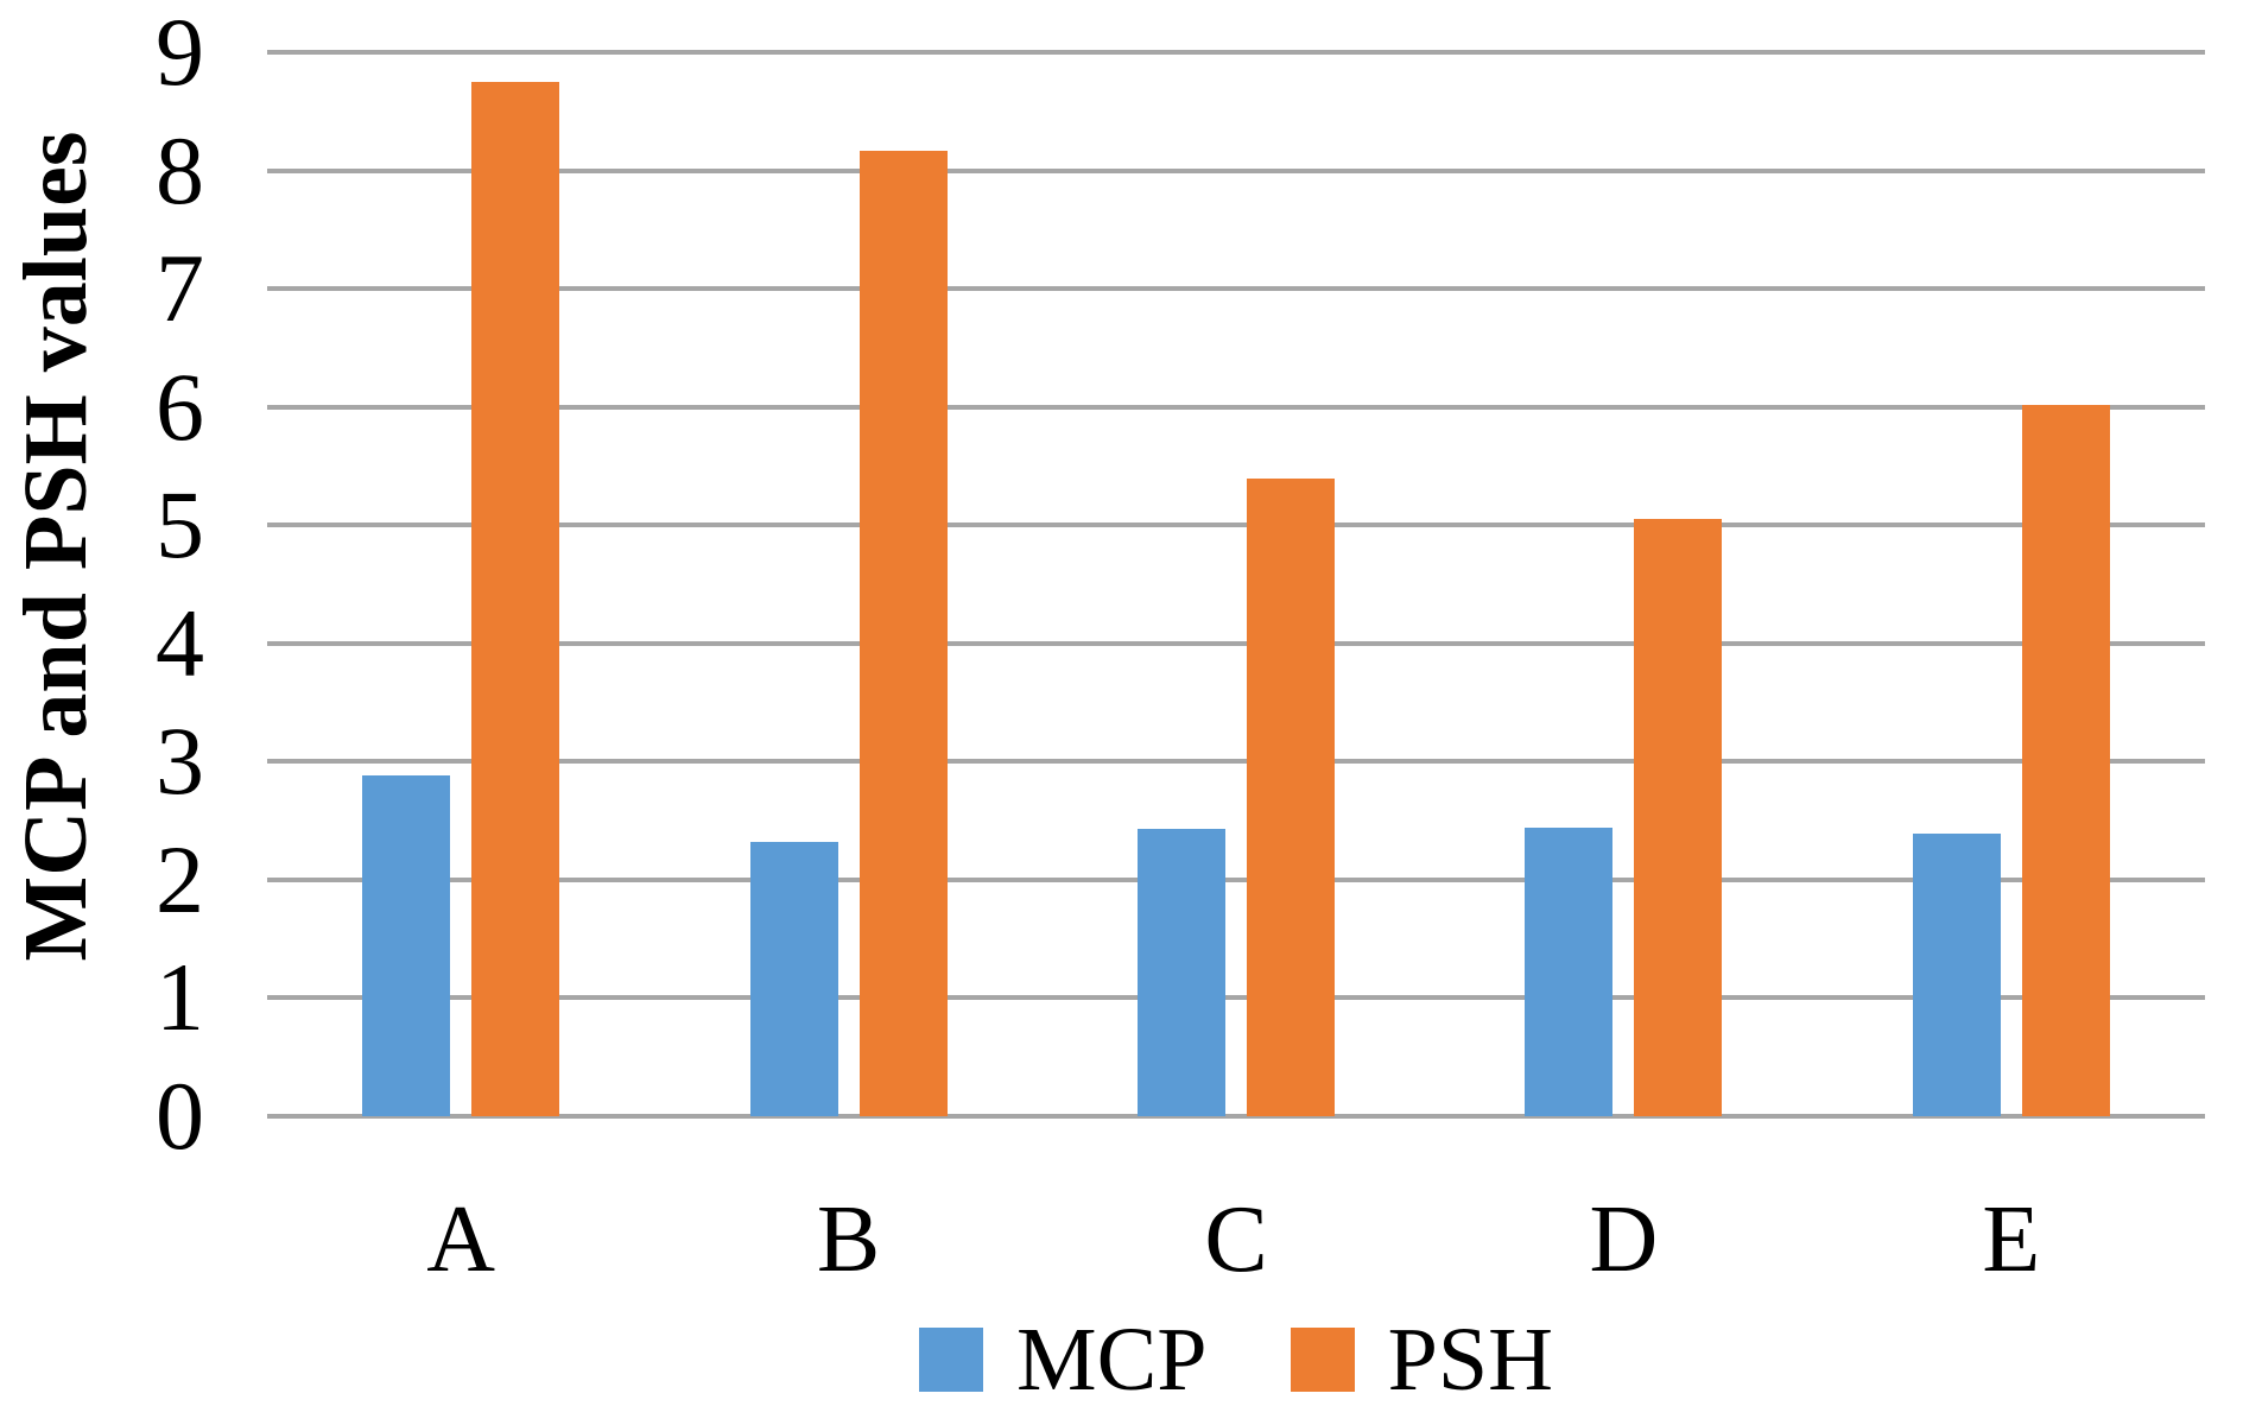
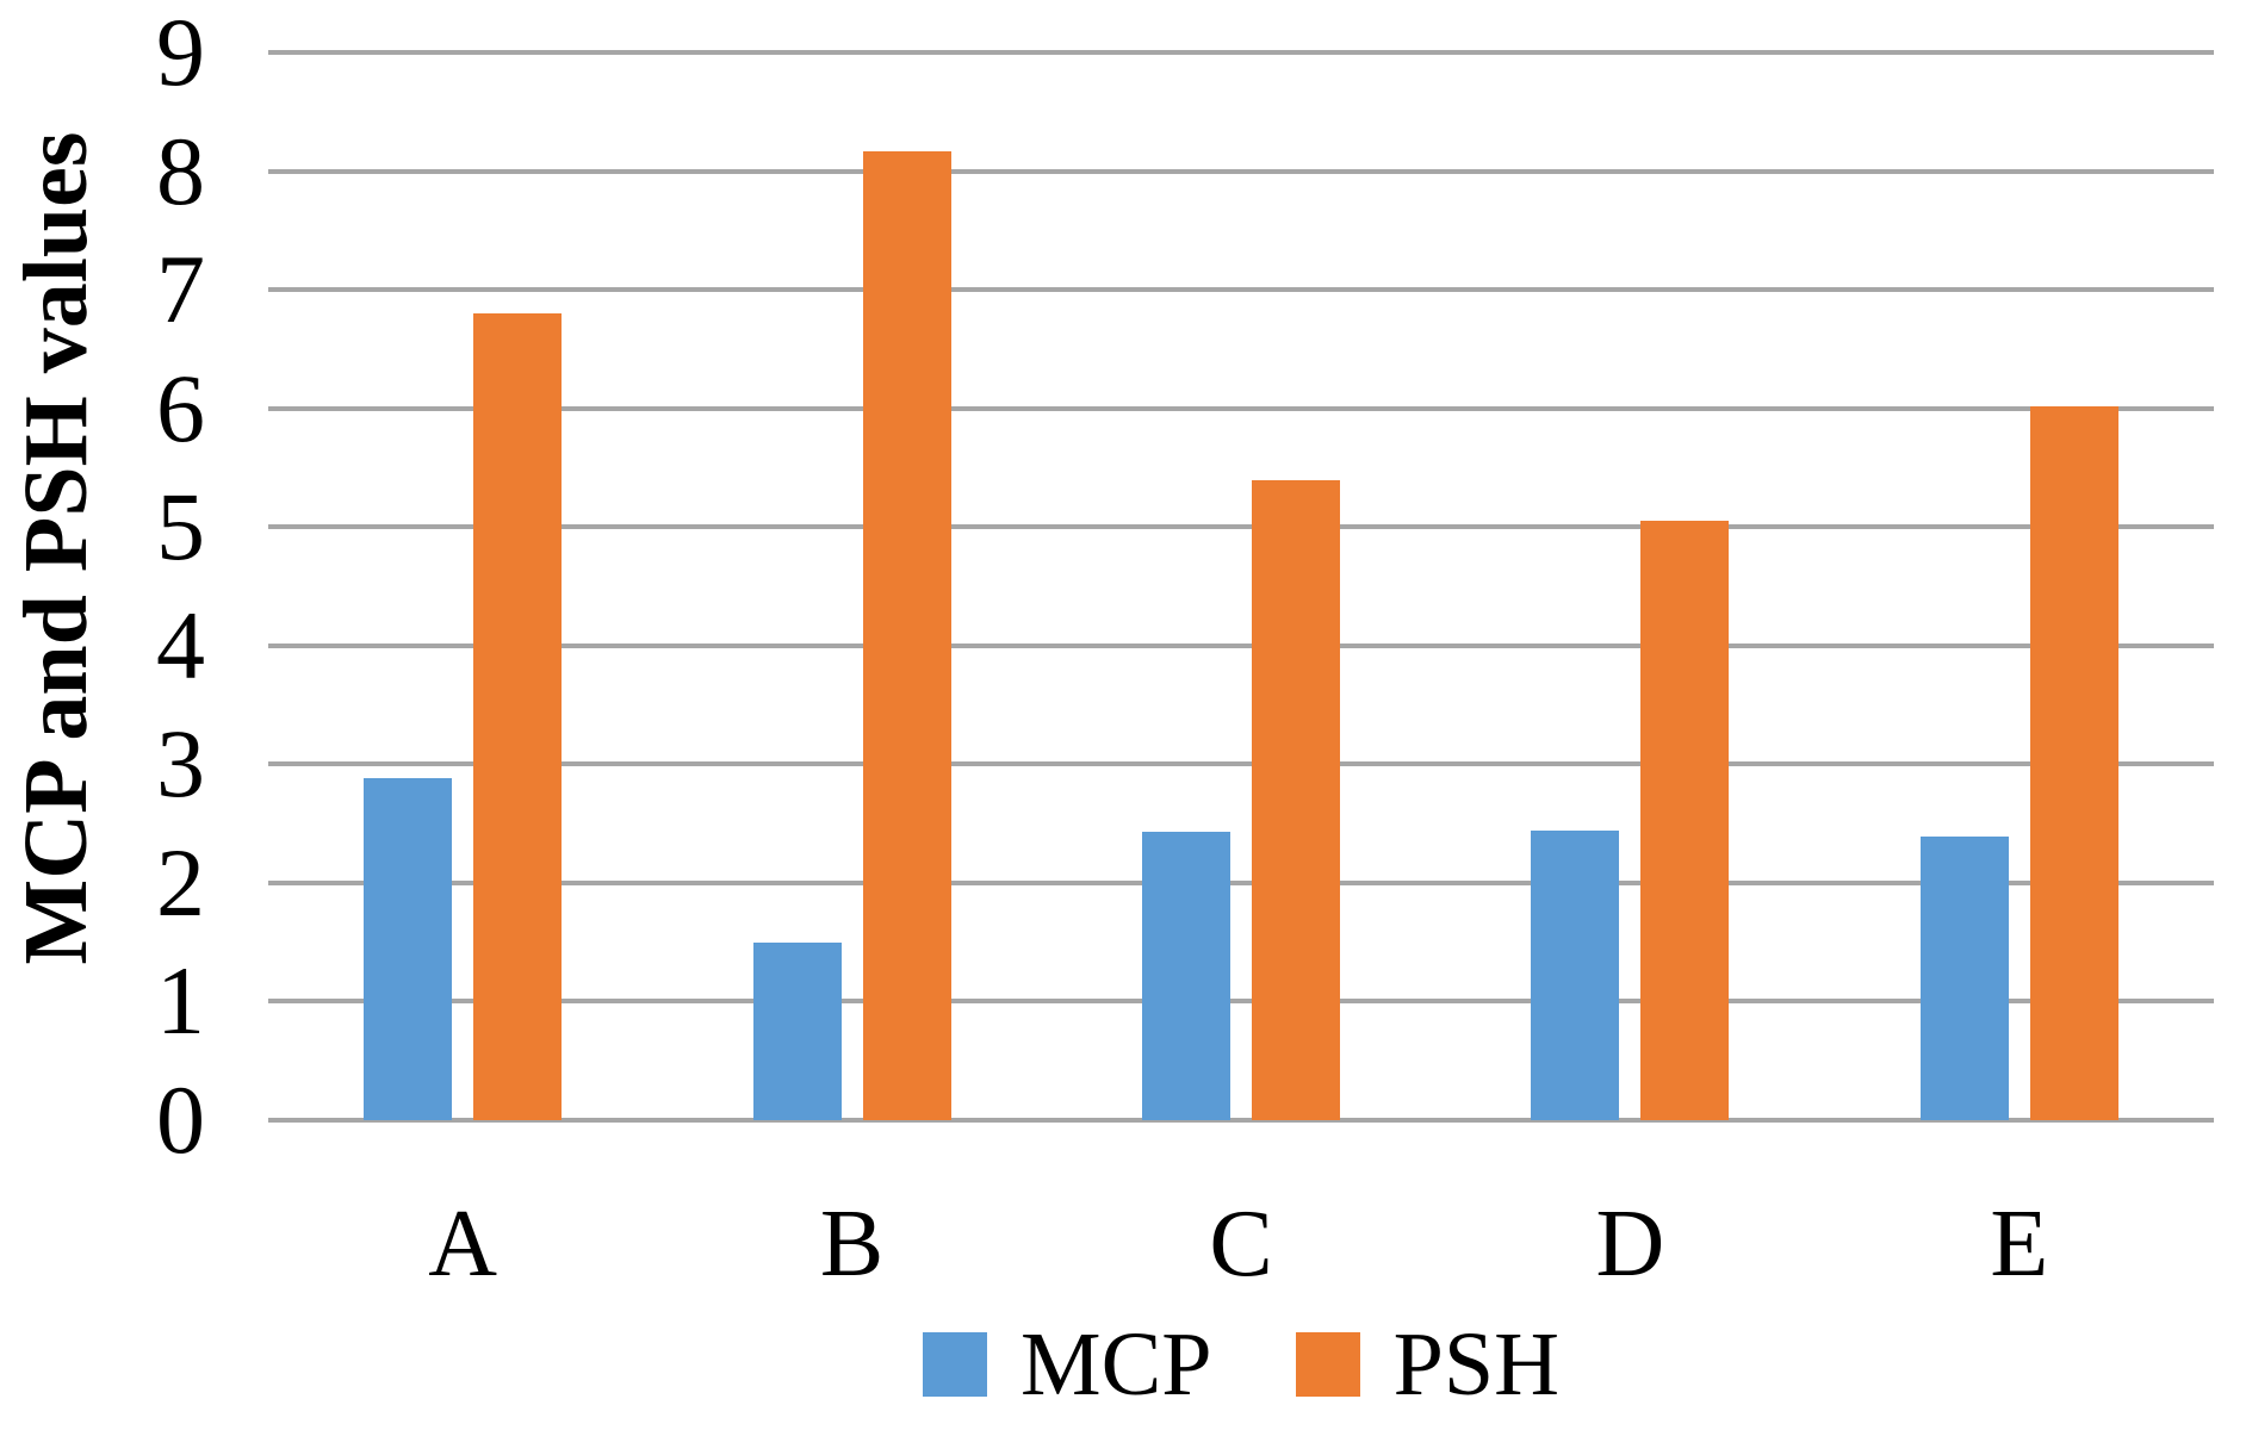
PSH/A: 8.8 -> 6.8
MCP/B: 2.3 -> 1.5
